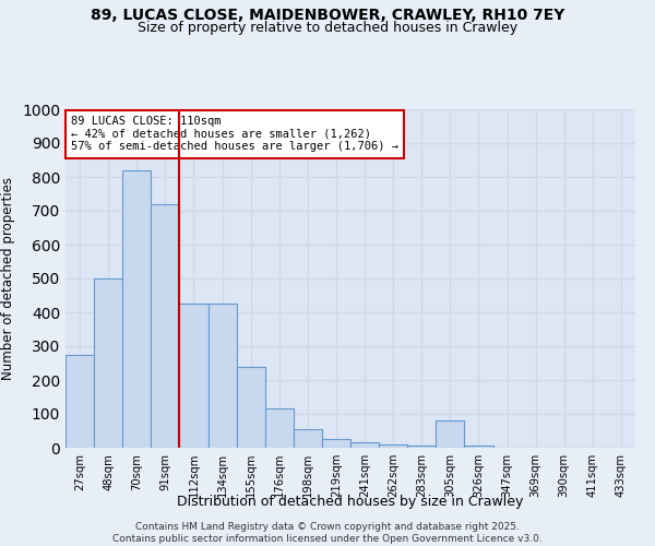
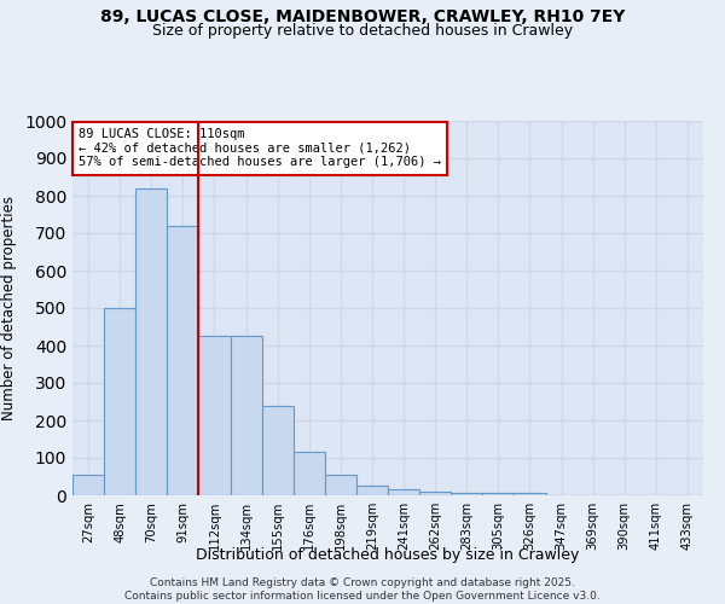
27sqm: 275 -> 55
305sqm: 80 -> 5
